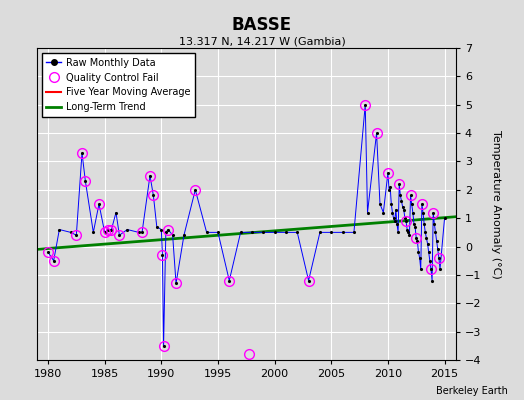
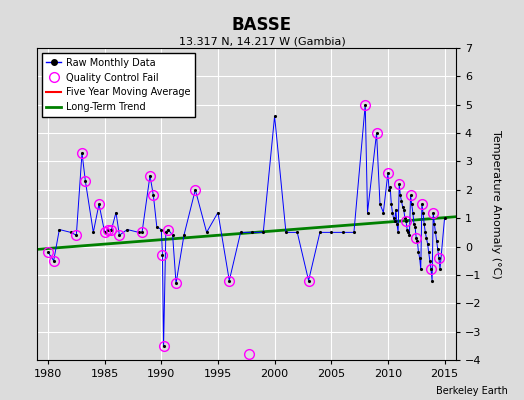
Raw Monthly Data/1995: 0.5 -> 1.2
Raw Monthly Data/2000: 0.5 -> 4.6
